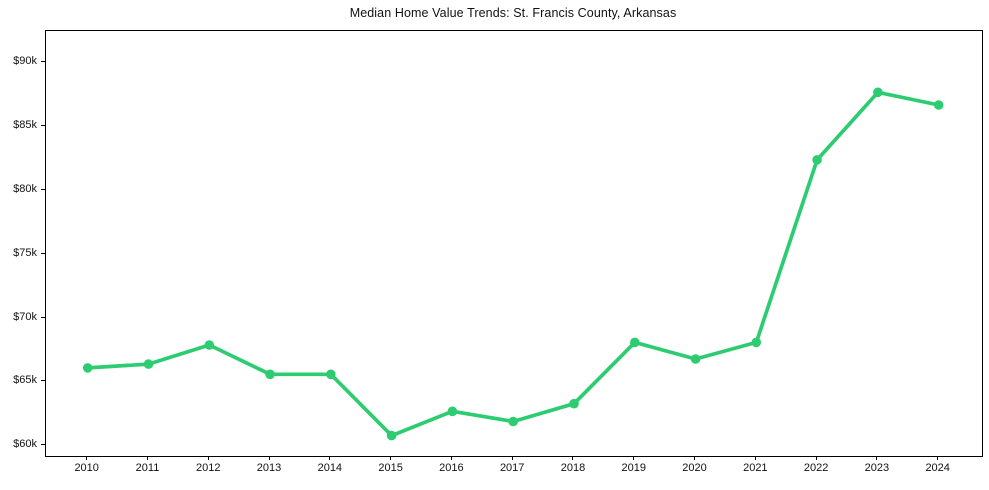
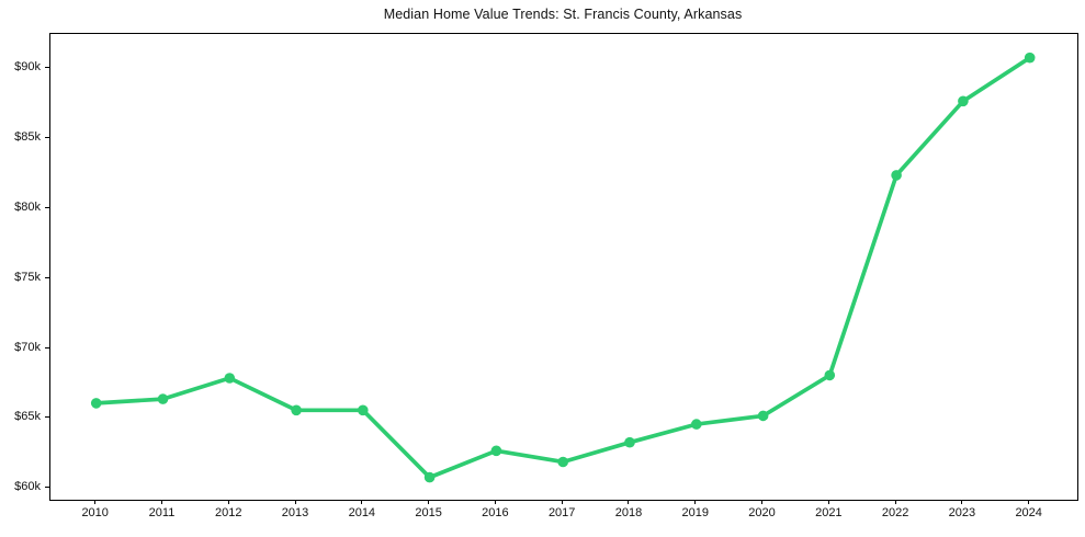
2019: $68.1k -> $64.6k
2020: $66.8k -> $65.2k
2024: $86.7k -> $90.8k
